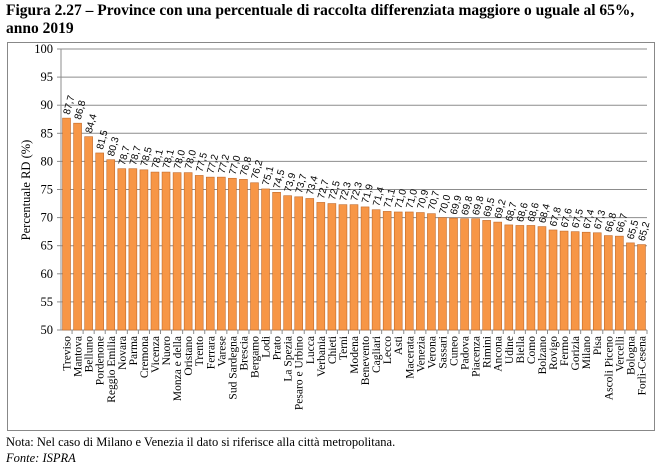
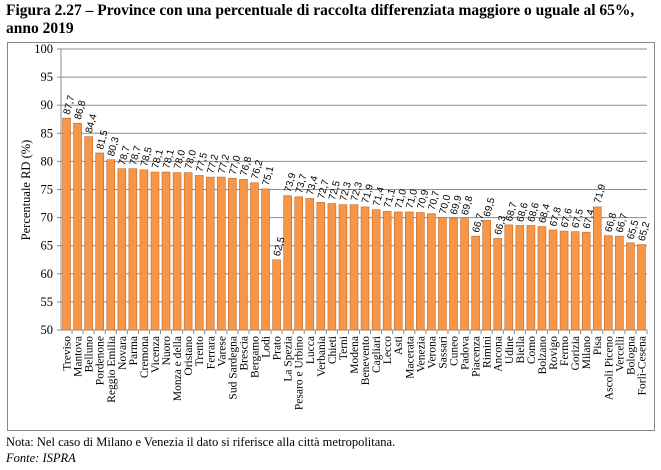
Prato: 74,5 -> 62,5
Piacenza: 69,8 -> 66,7
Ancona: 69,2 -> 66,3
Pisa: 67,3 -> 71,9
